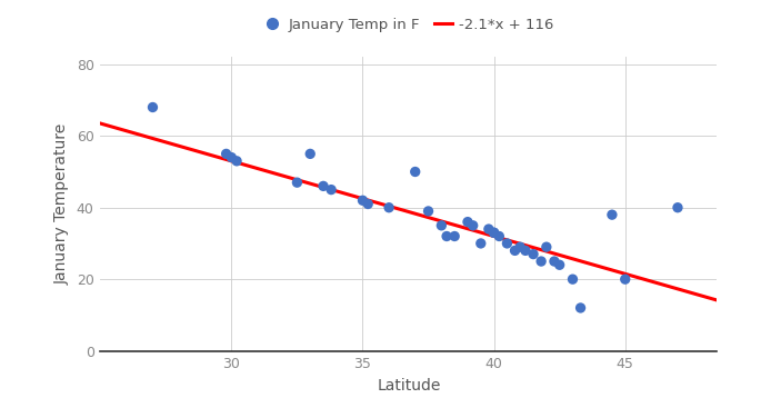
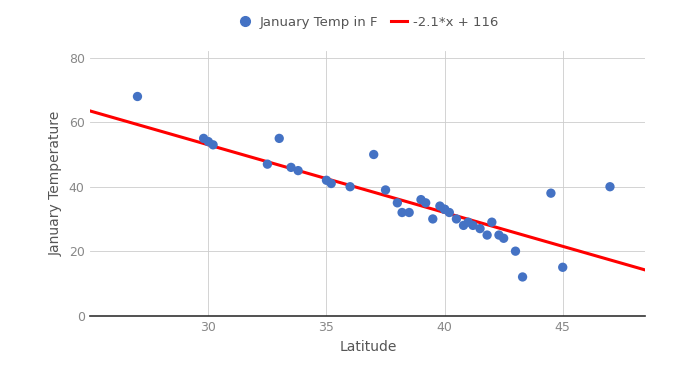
January Temp in F/45: 20 -> 15
